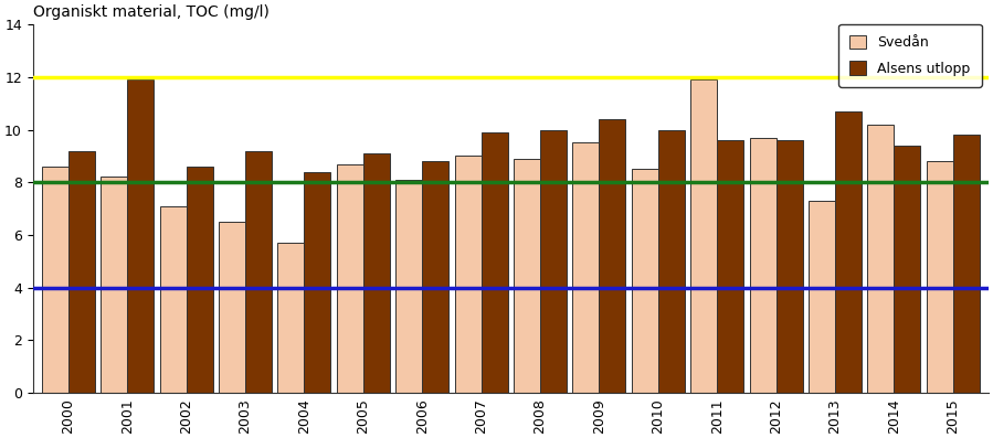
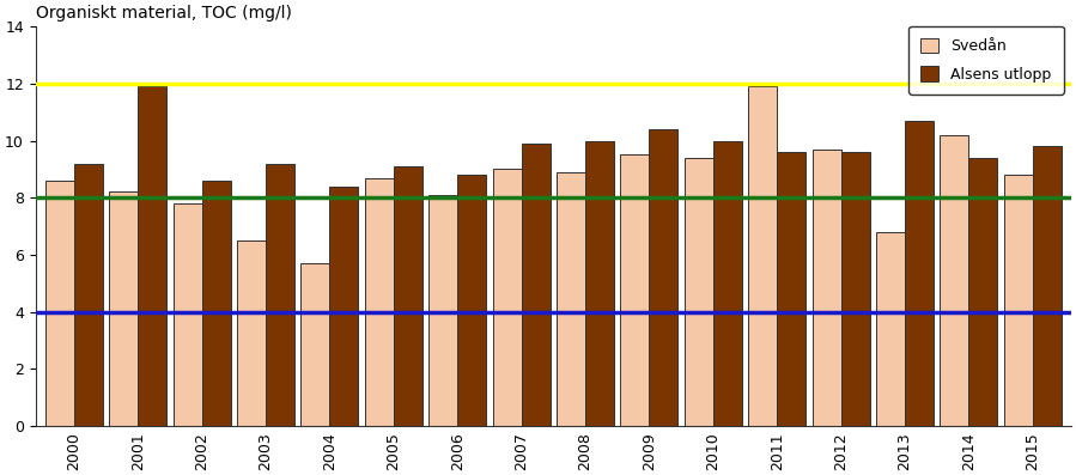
Svedån/2002: 7.1 -> 7.8
Svedån/2010: 8.5 -> 9.4
Svedån/2013: 7.3 -> 6.8
